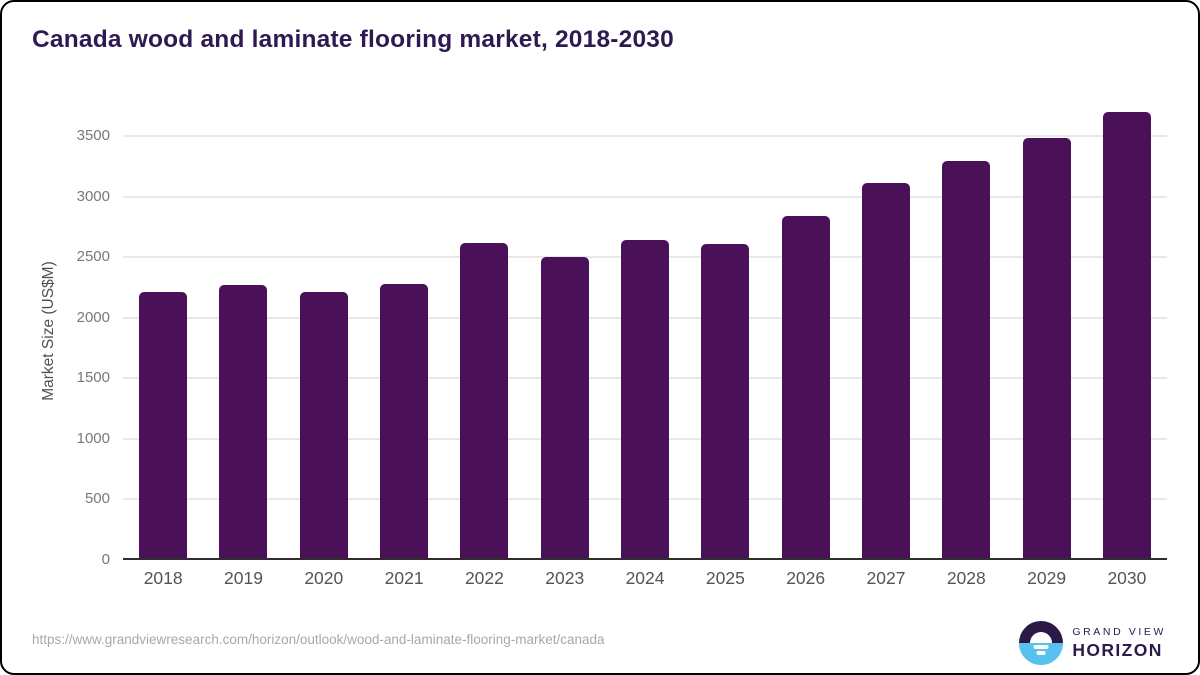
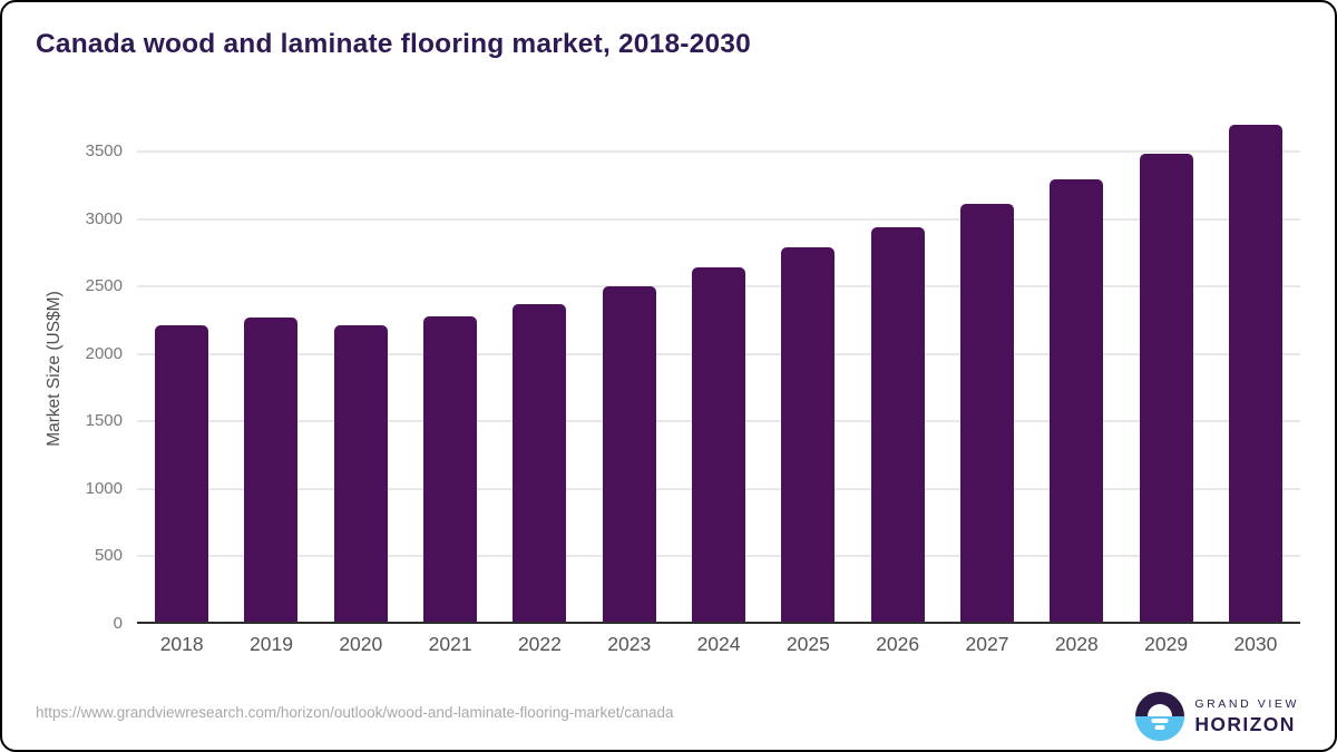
2022: 2620 -> 2370
2025: 2610 -> 2790
2026: 2840 -> 2940
